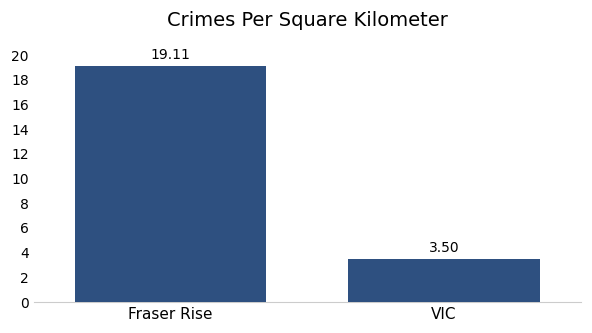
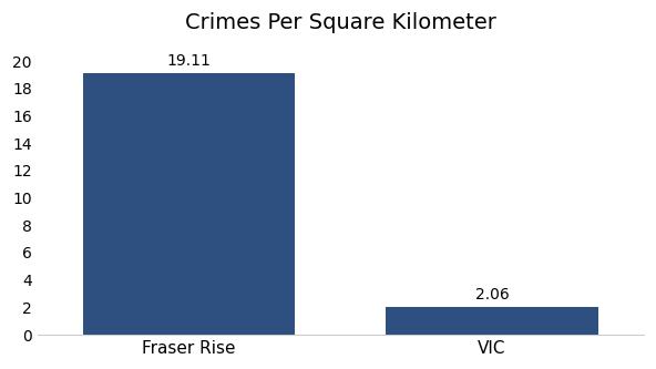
VIC: 3.50 -> 2.06
